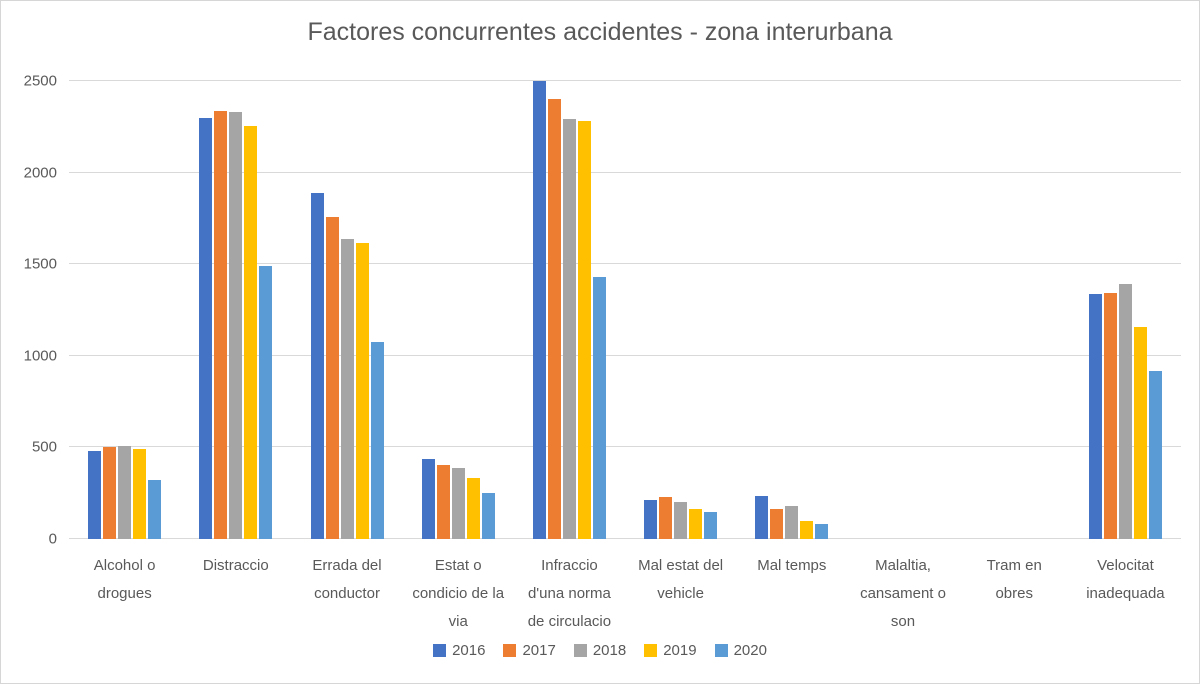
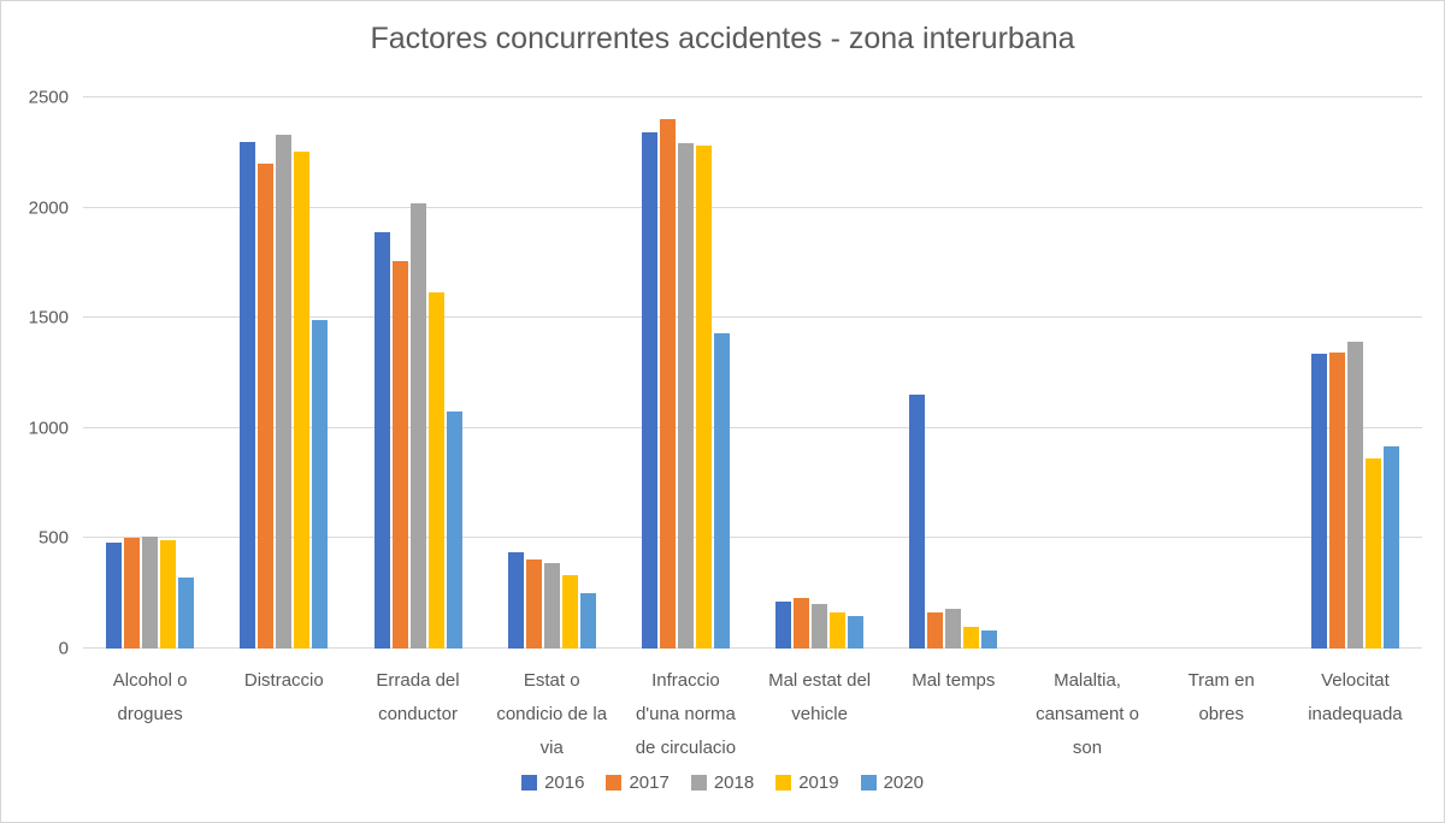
2017/Distraccio: 2340 -> 2200
2018/Errada del conductor: 1640 -> 2020
2016/Infraccio d'una norma de circulacio: 2500 -> 2340
2016/Mal temps: 240 -> 1150
2019/Velocitat inadequada: 1160 -> 860
